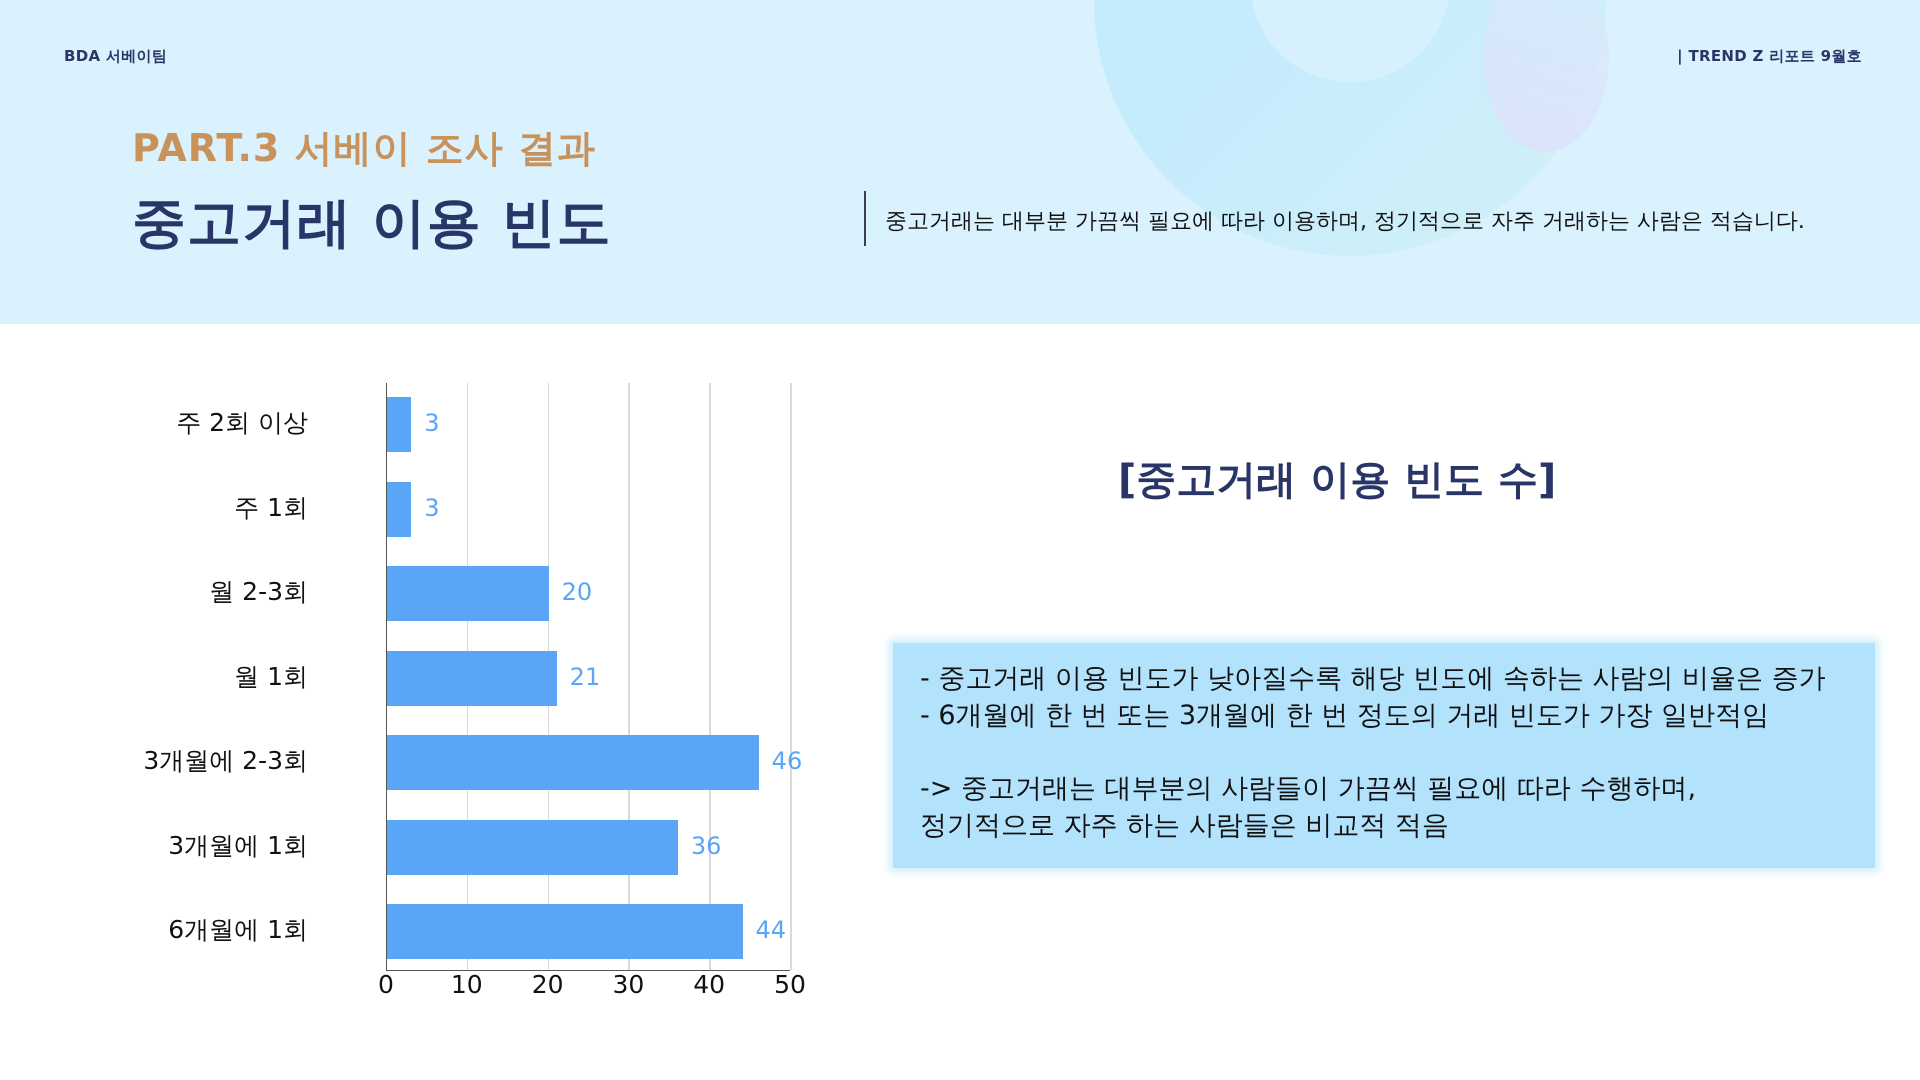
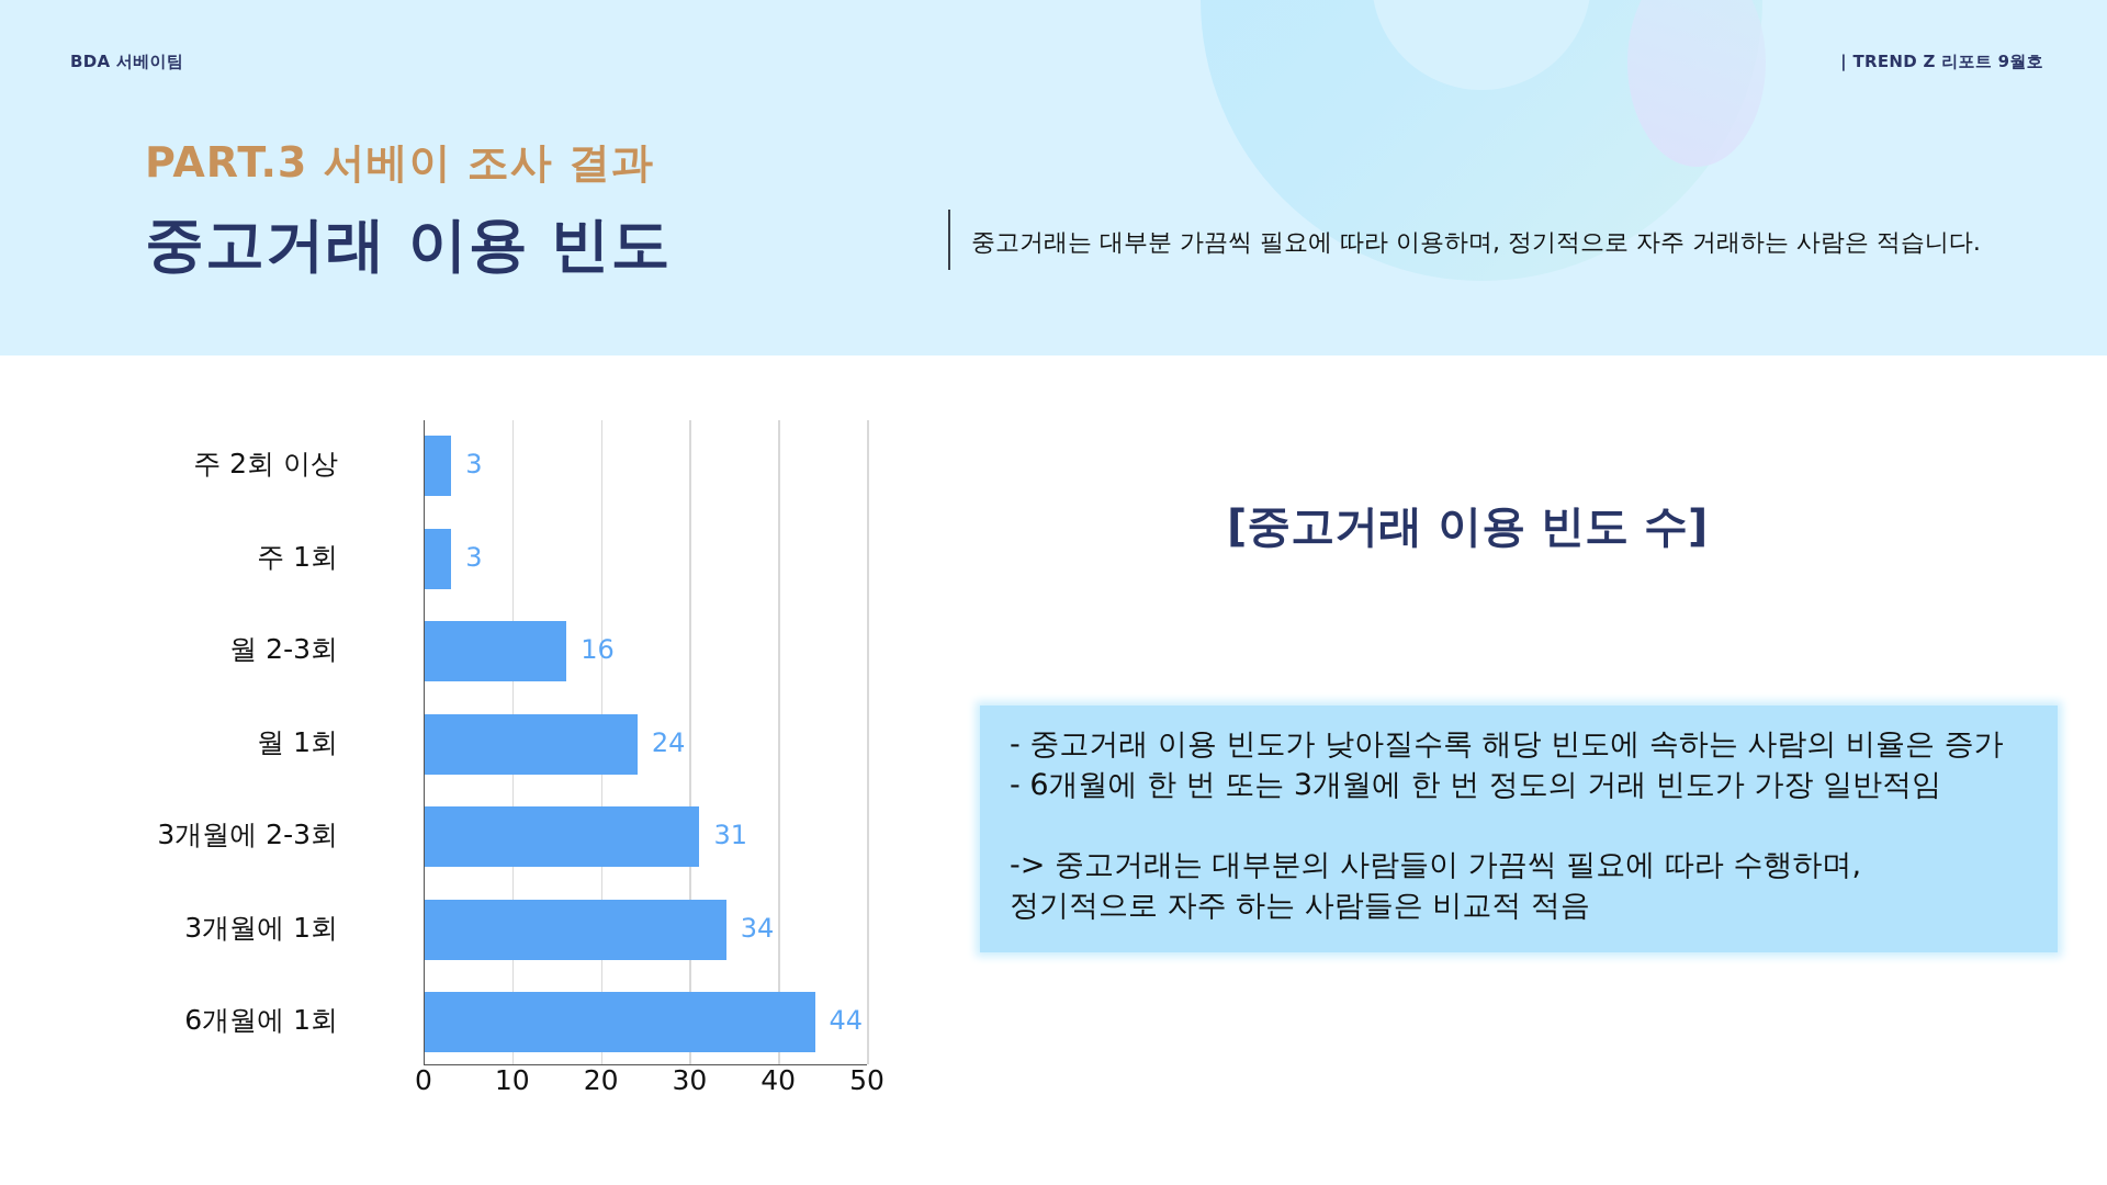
월 2-3회: 20 -> 16
월 1회: 21 -> 24
3개월에 2-3회: 46 -> 31
3개월에 1회: 36 -> 34
